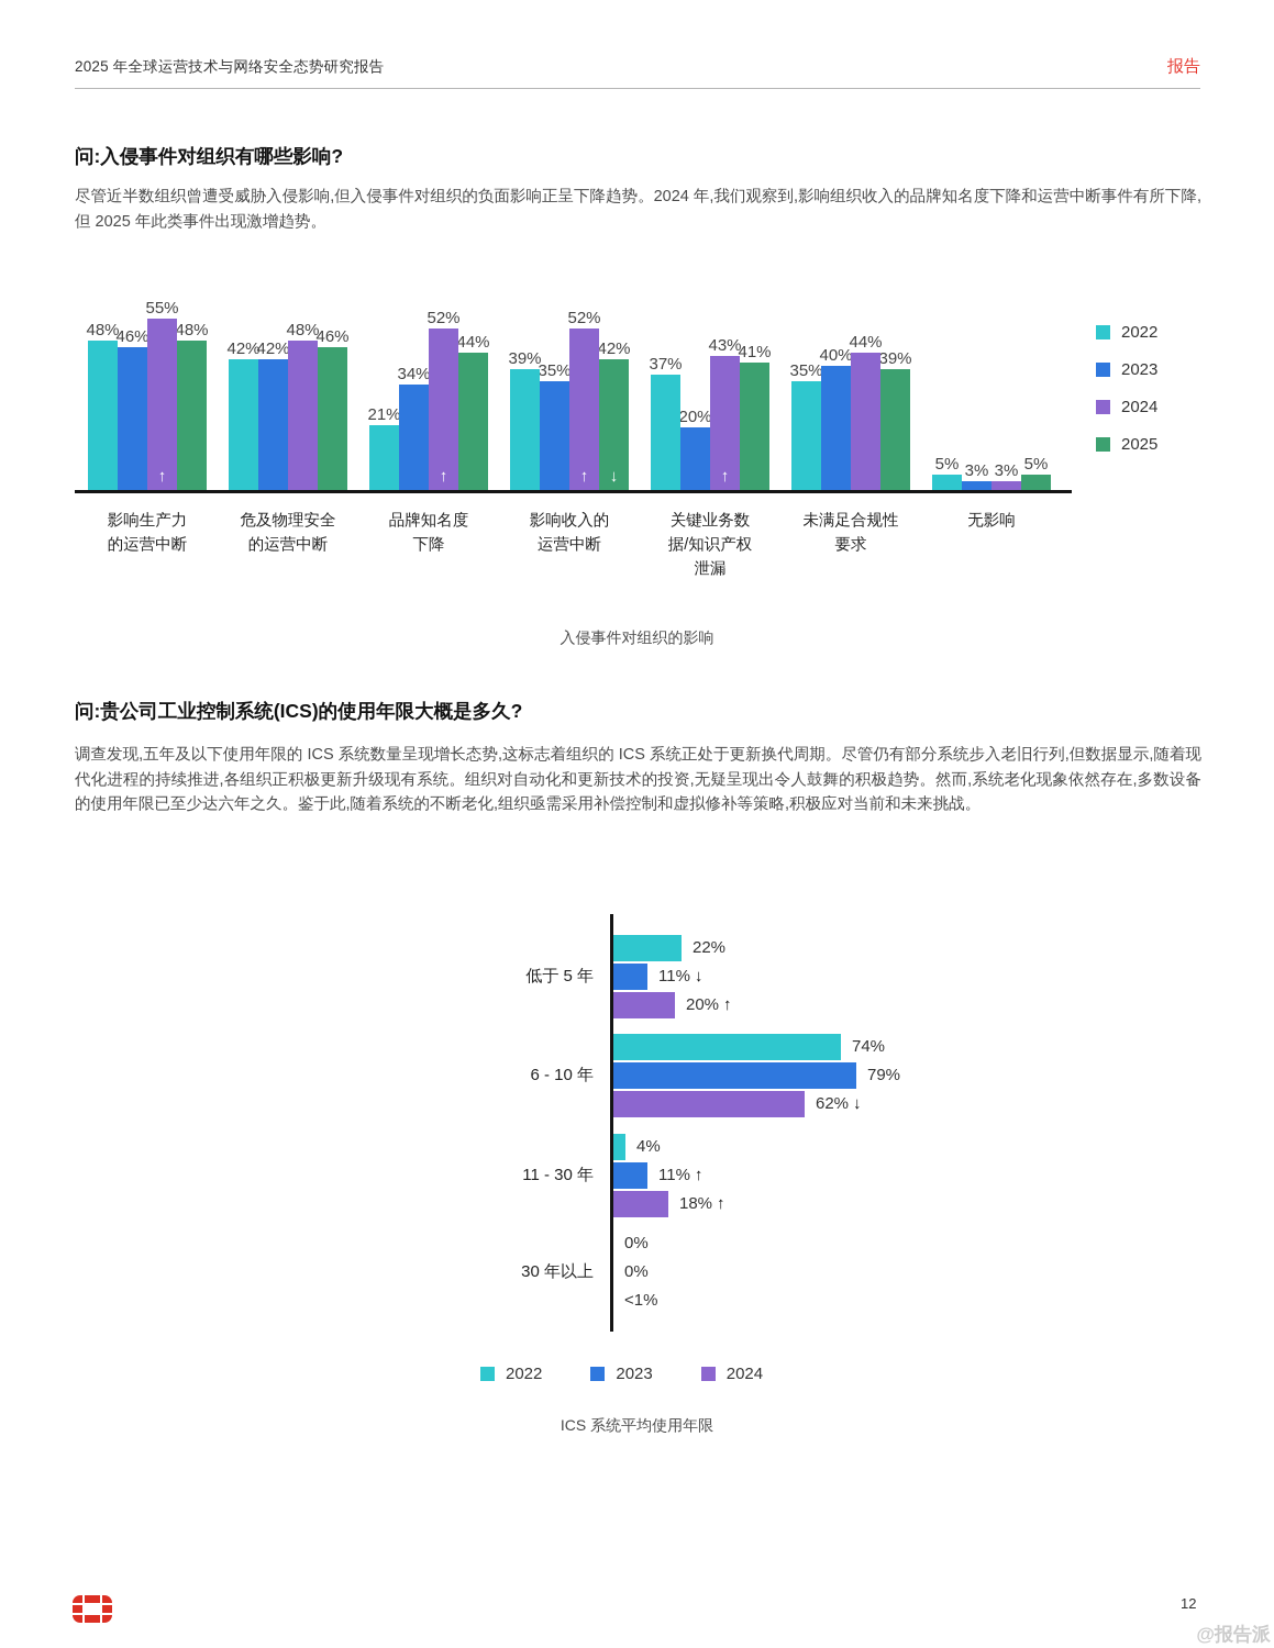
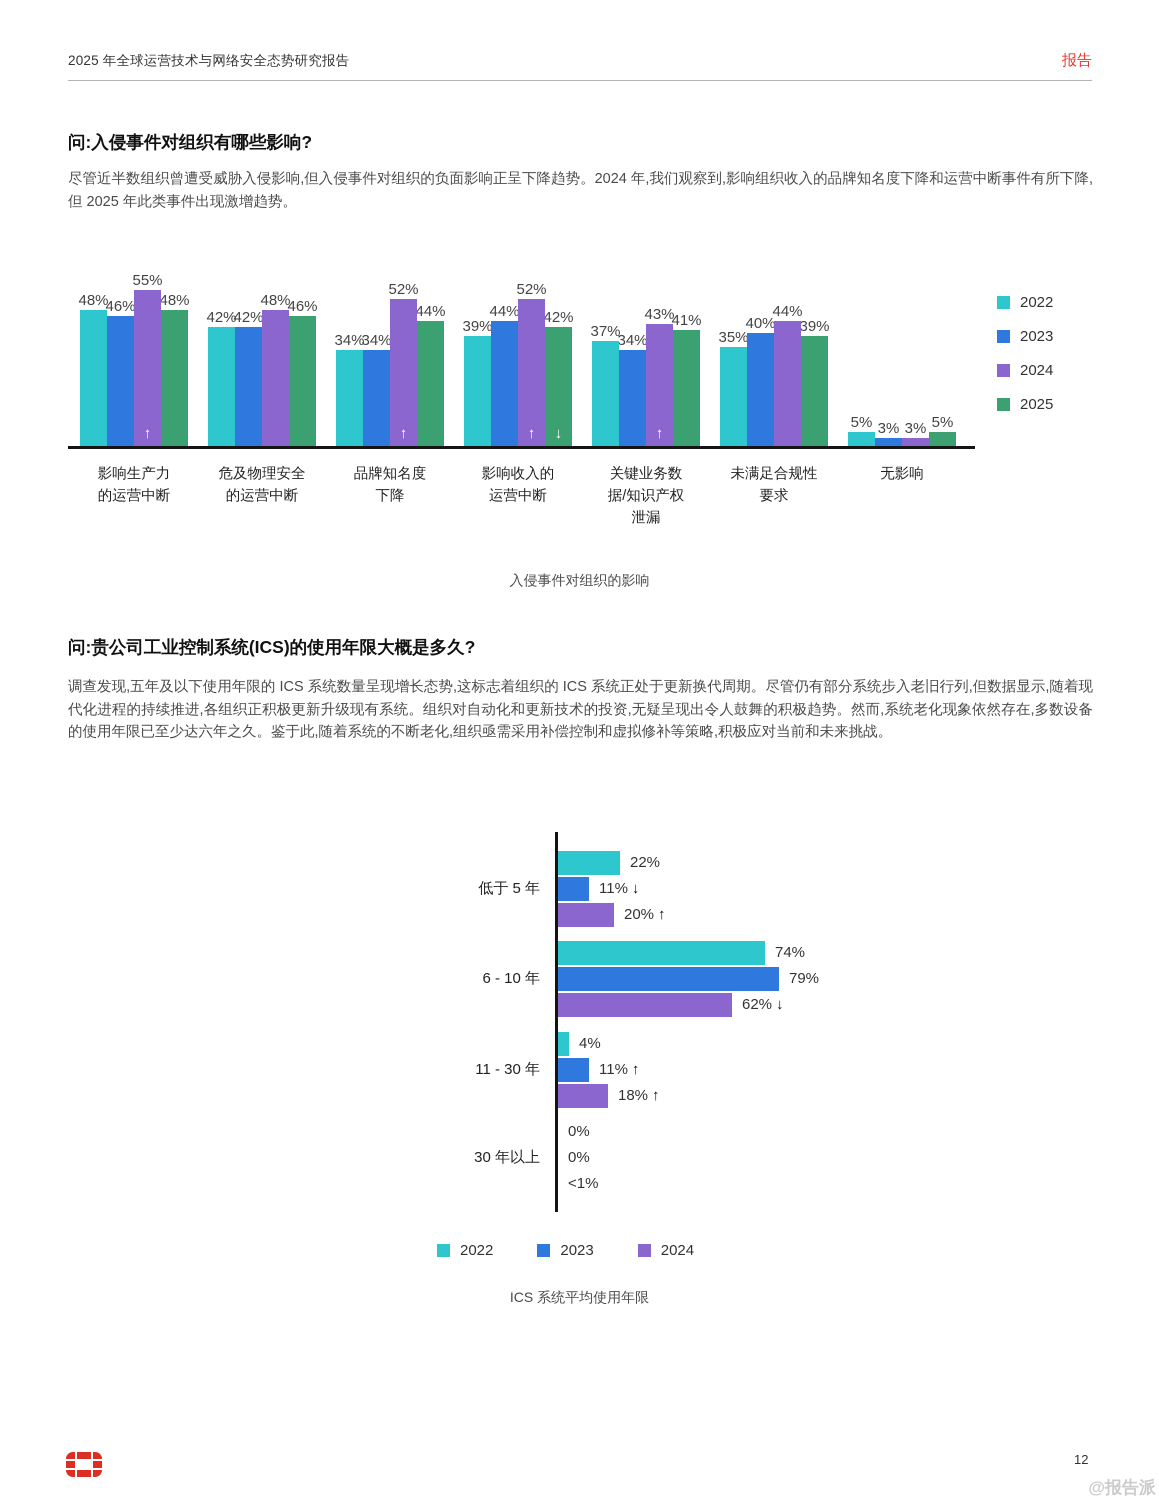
入侵事件对组织的影响/2022/品牌知名度 下降: 21% -> 34%
入侵事件对组织的影响/2023/影响收入的 运营中断: 35% -> 44%
入侵事件对组织的影响/2023/关键业务数 据/知识产权 泄漏: 20% -> 34%
